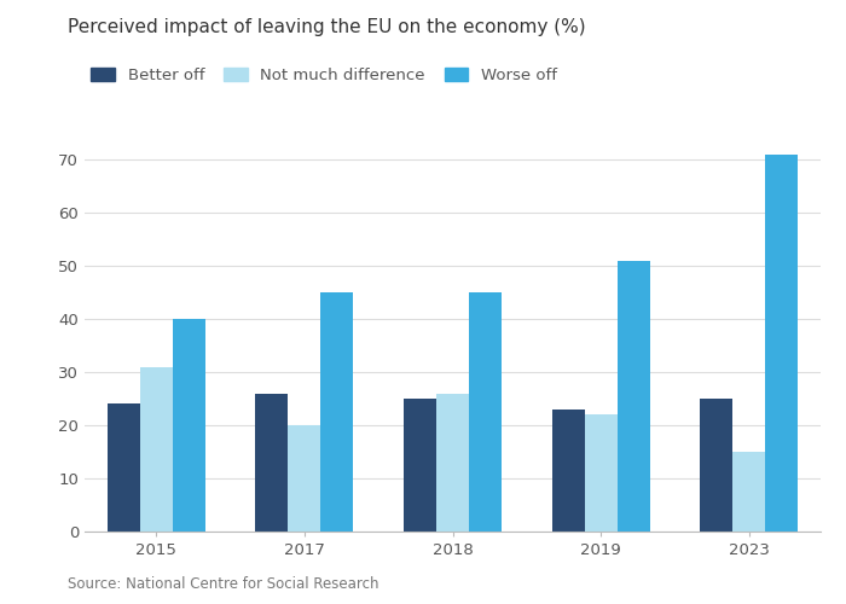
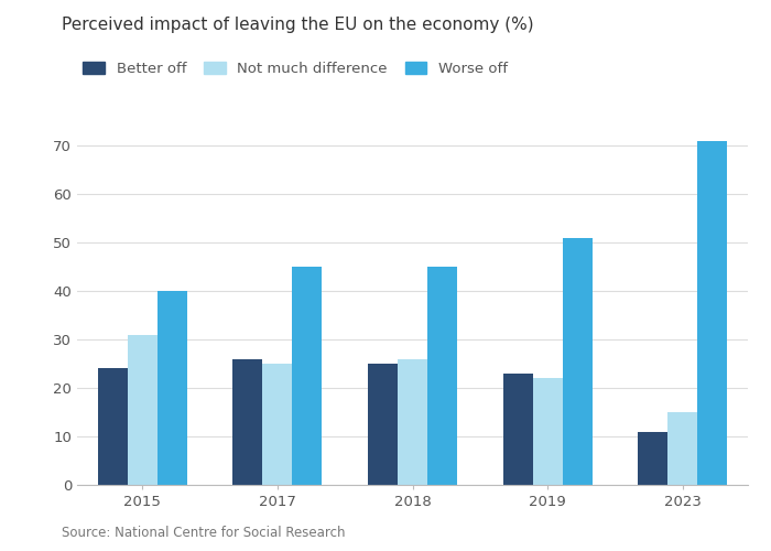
Not much difference/2017: 20 -> 25
Better off/2023: 25 -> 11
